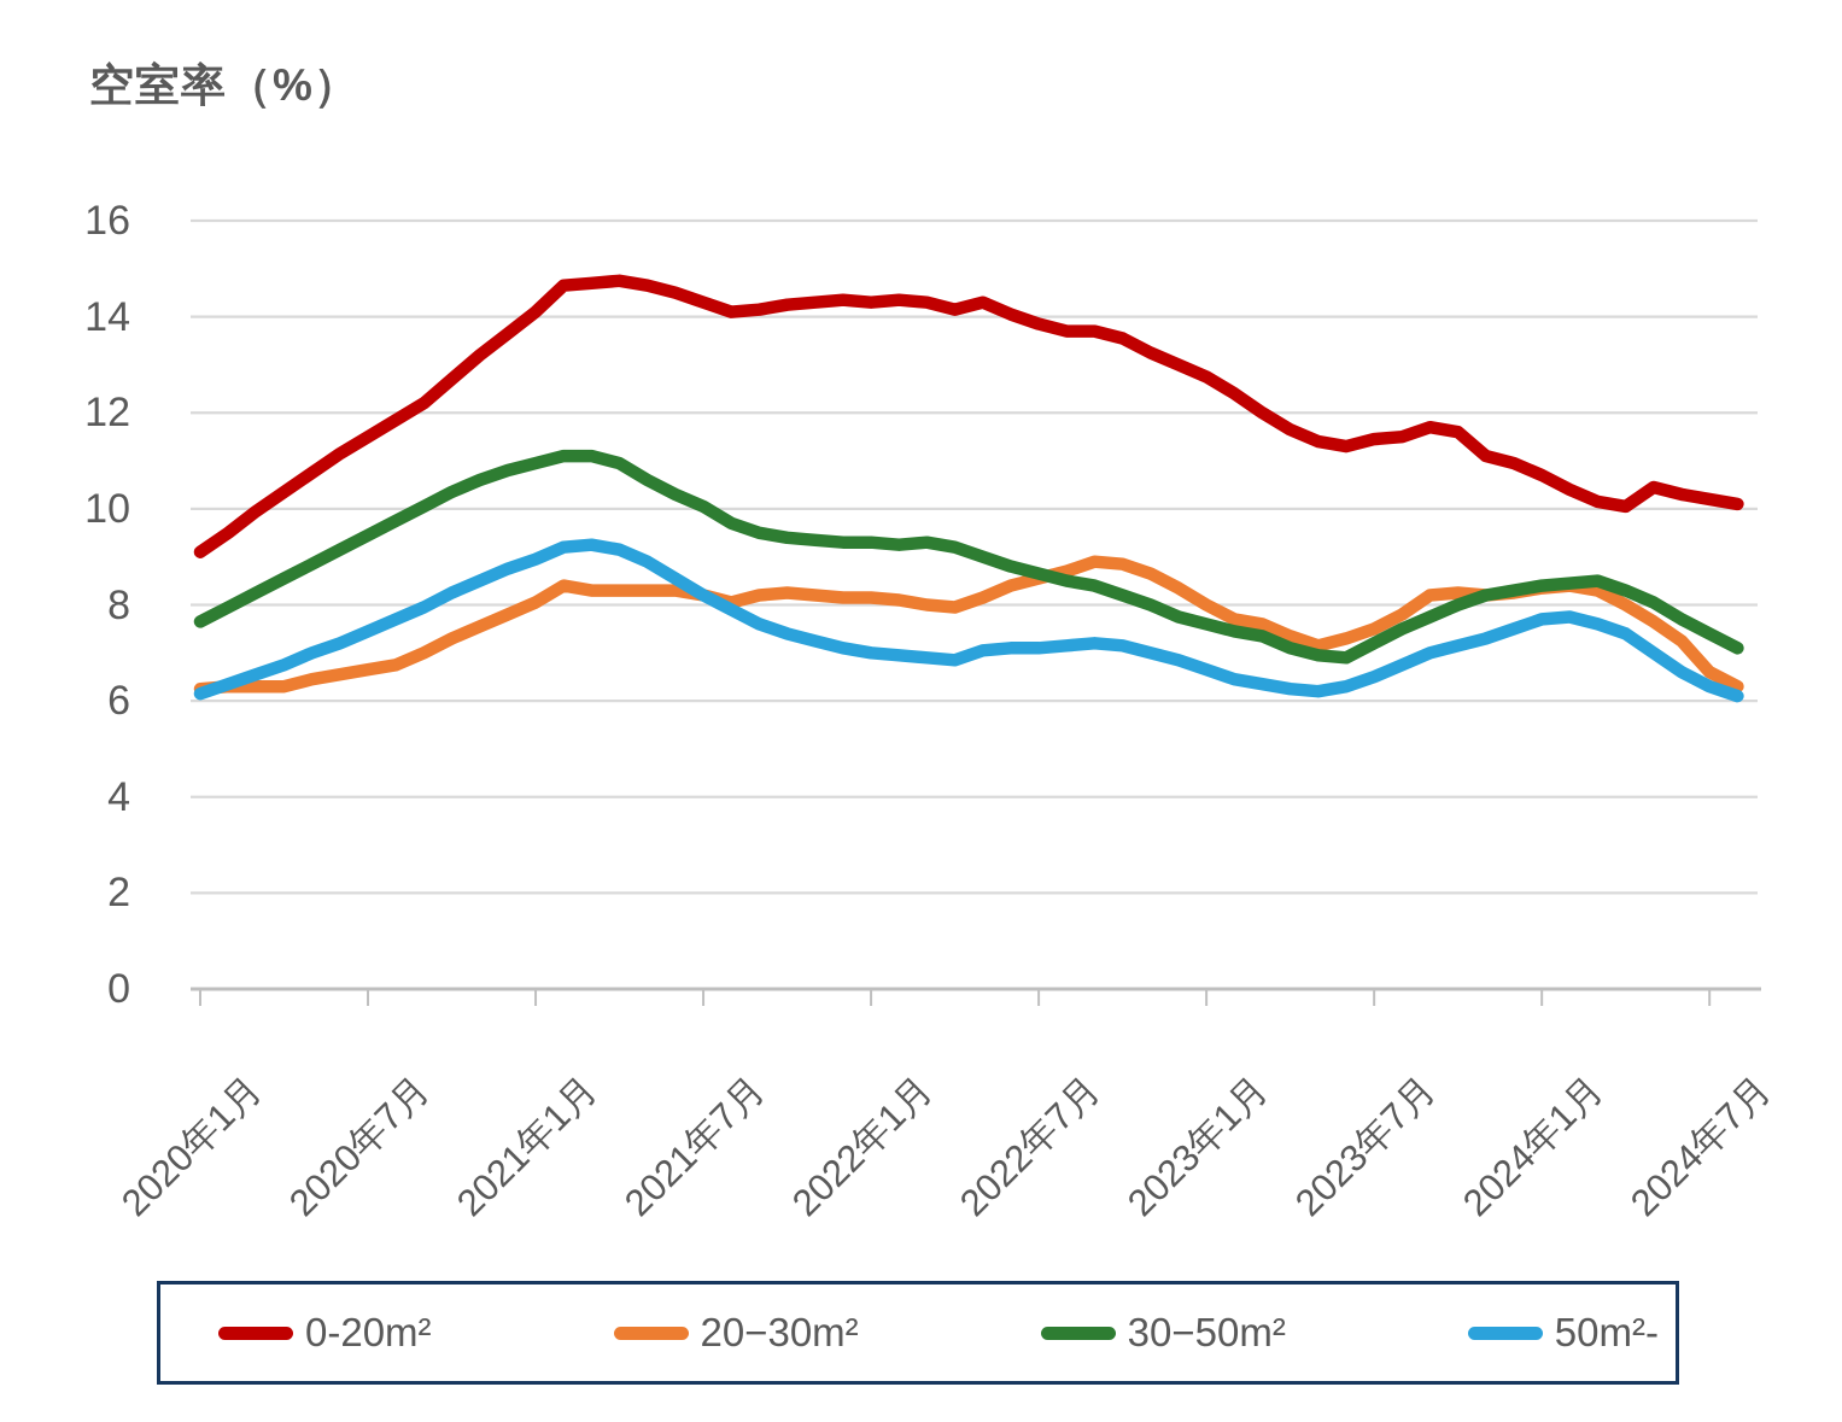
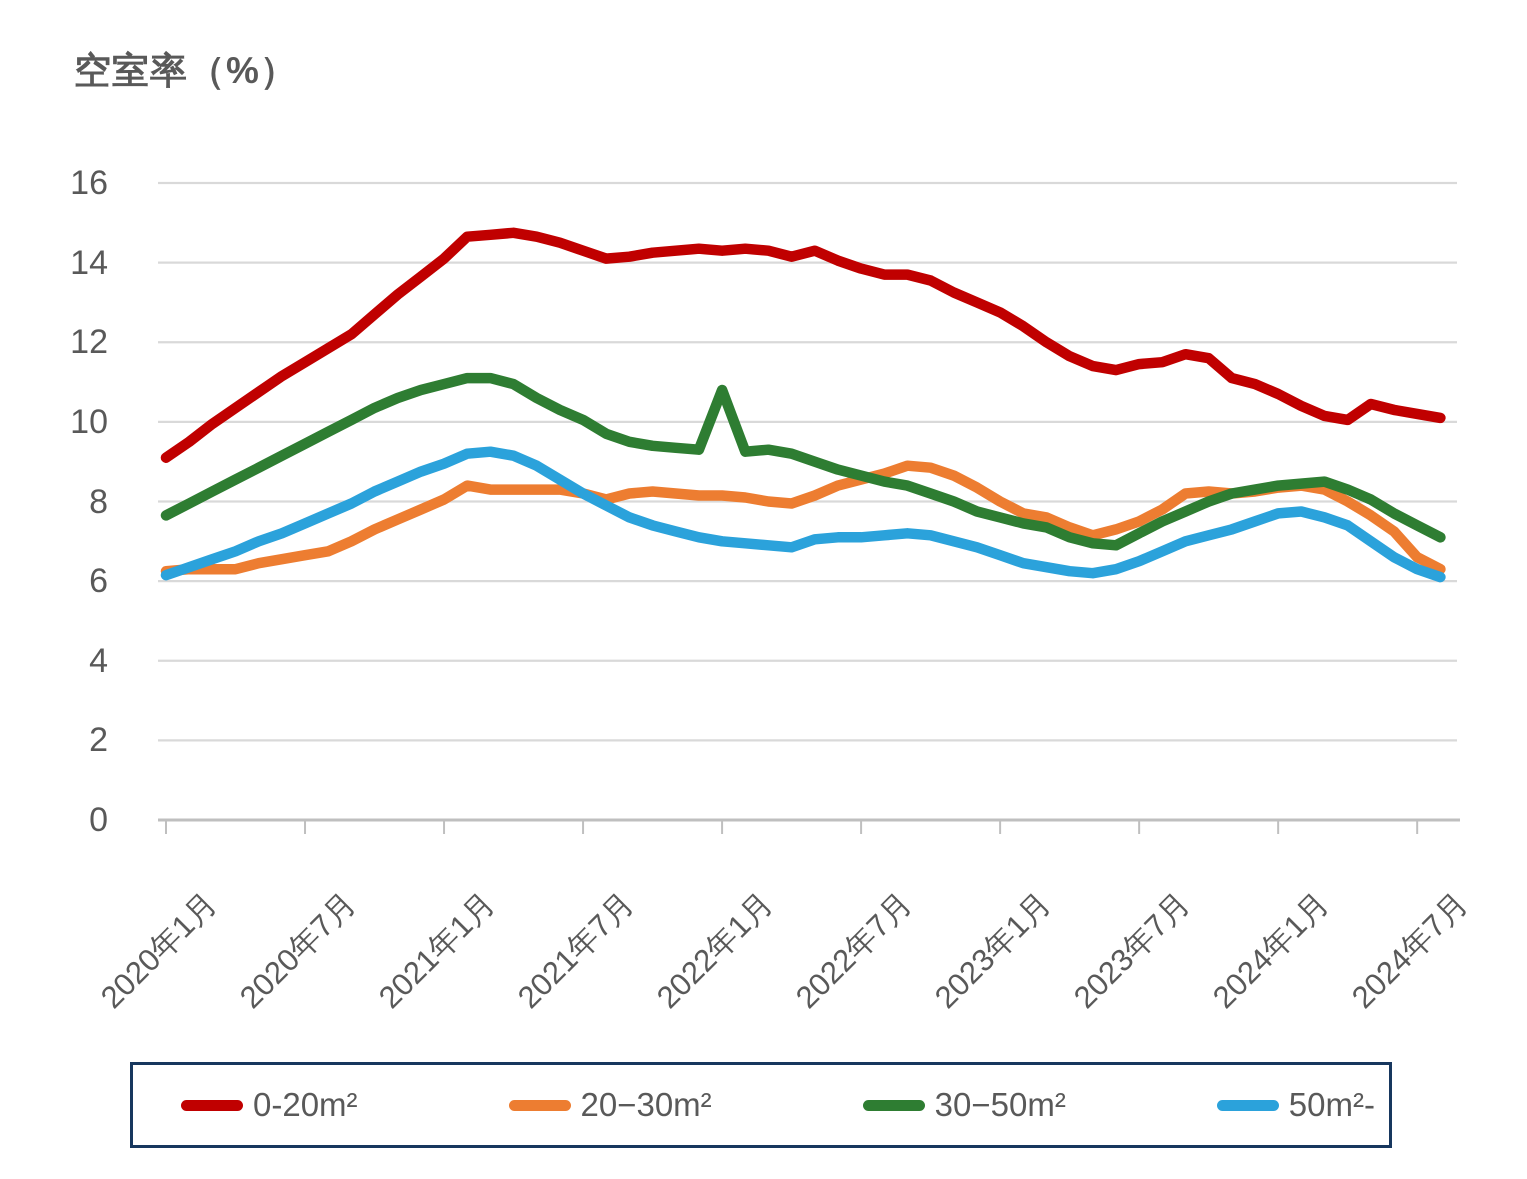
30−50m²/2022年1月: 9.3 -> 10.8
